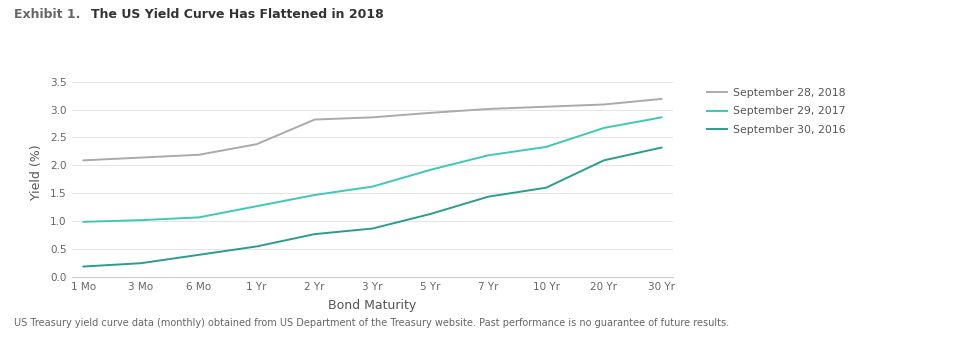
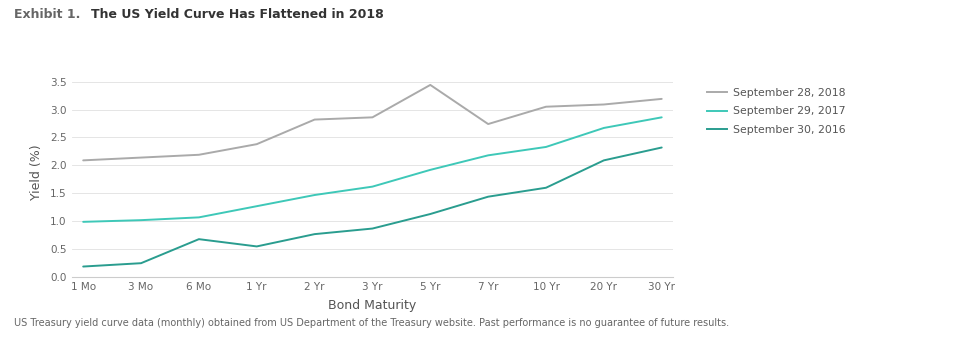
September 30, 2016/6 Mo: 0.40 -> 0.68
September 28, 2018/5 Yr: 2.94 -> 3.44
September 28, 2018/7 Yr: 3.01 -> 2.74
